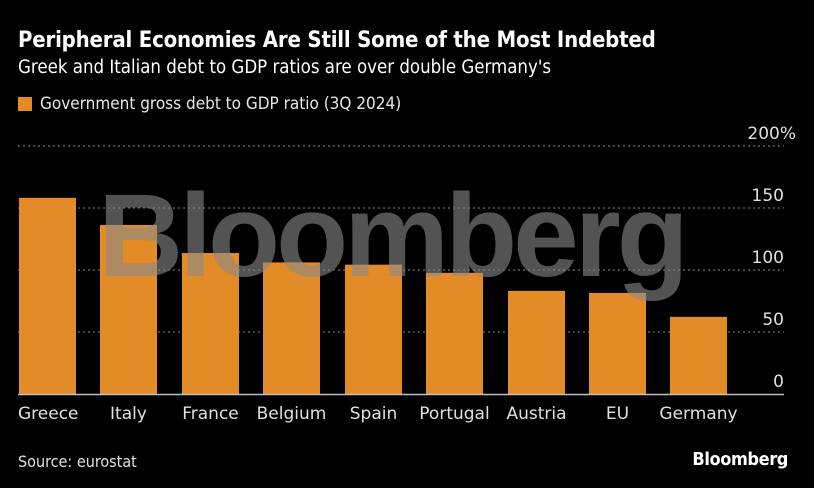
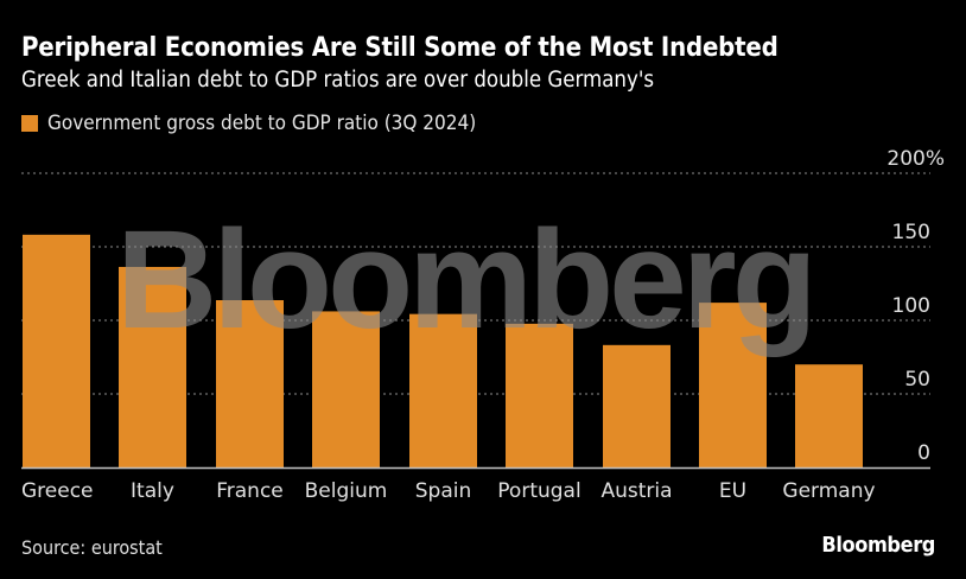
EU: 82 -> 112
Germany: 62 -> 70
